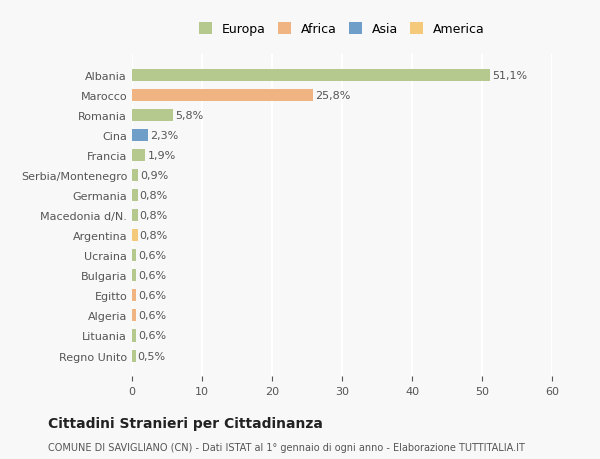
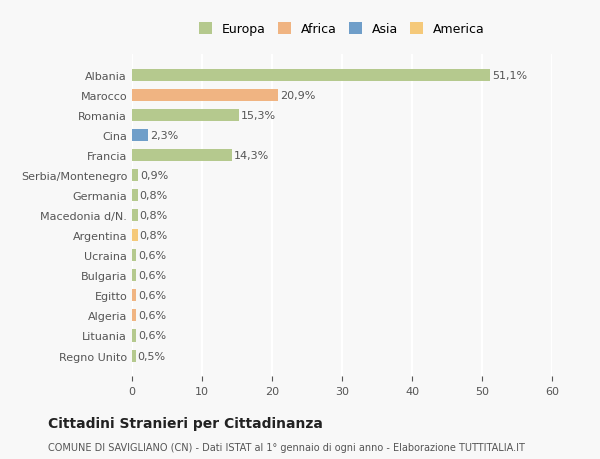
Marocco: 25,8% -> 20,9%
Romania: 5,8% -> 15,3%
Francia: 1,9% -> 14,3%
